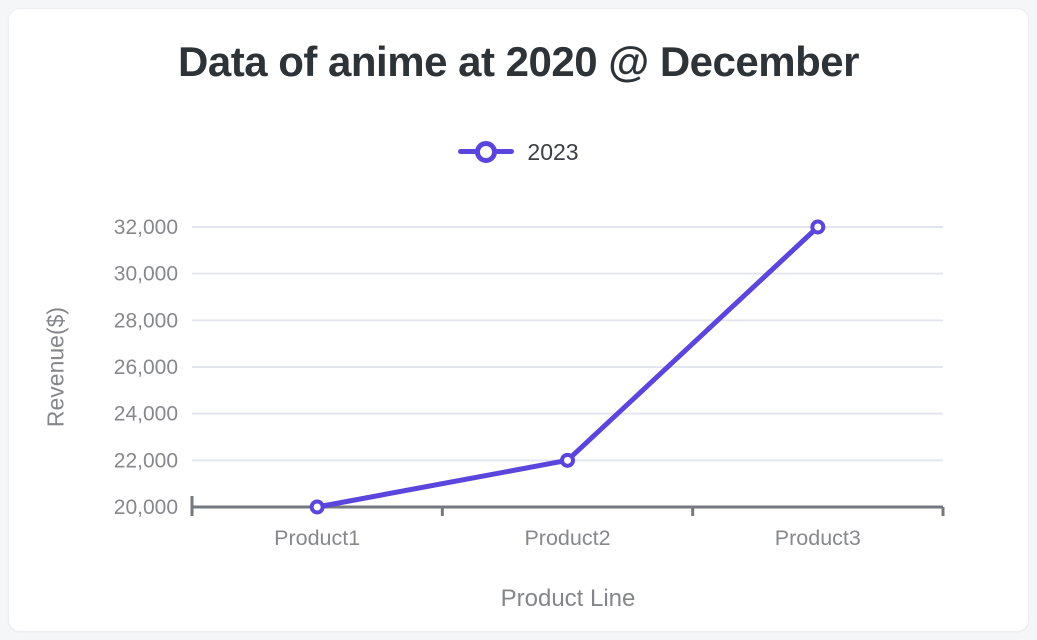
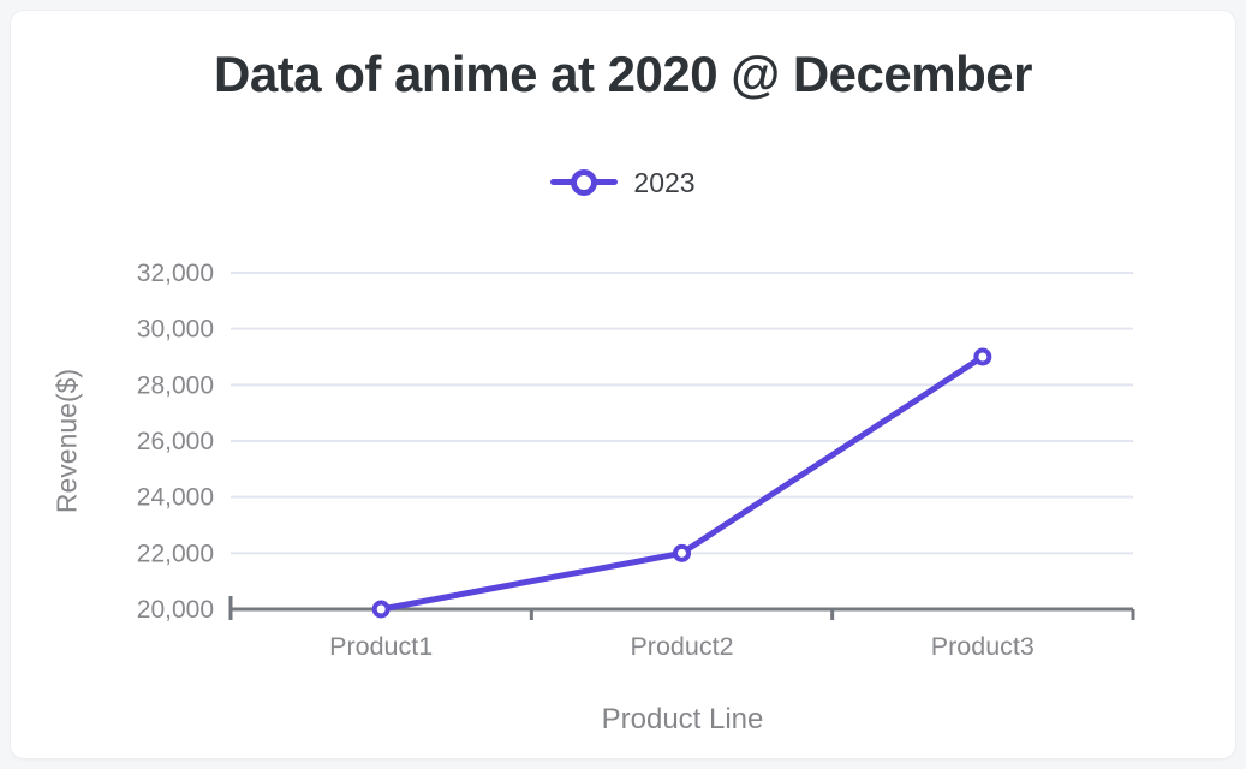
Product3: 32000 -> 29000
